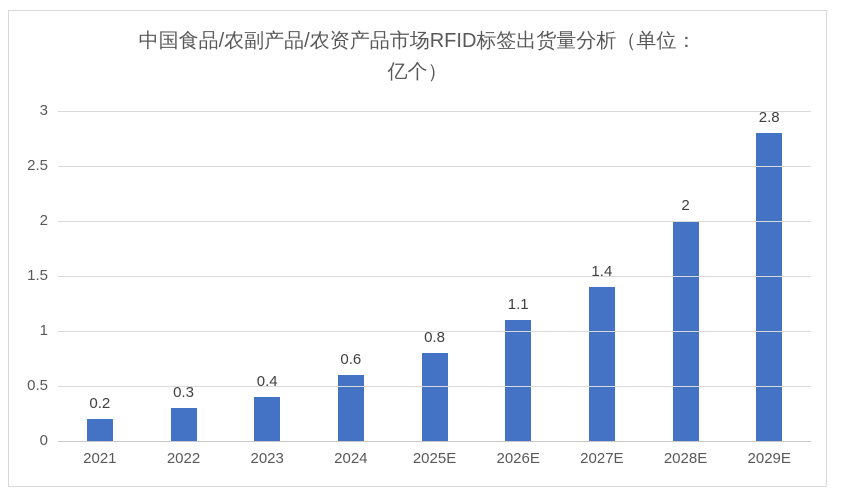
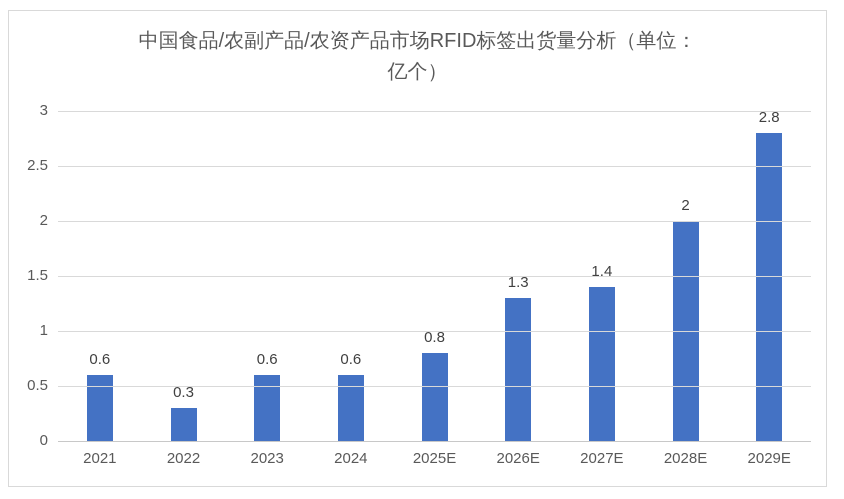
2021: 0.2 -> 0.6
2023: 0.4 -> 0.6
2026E: 1.1 -> 1.3
